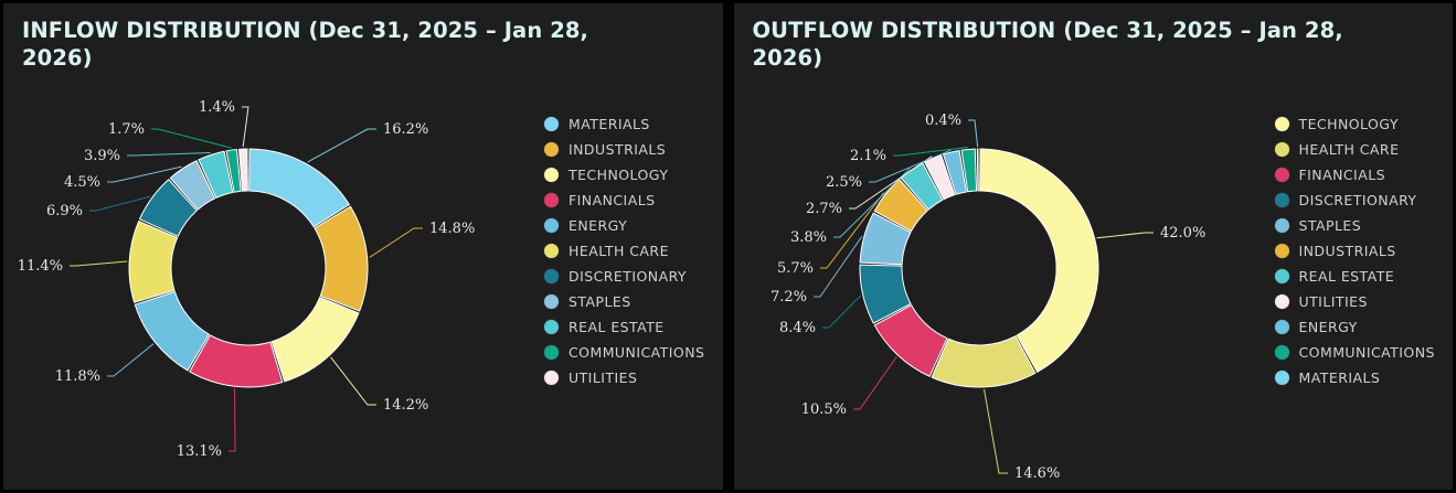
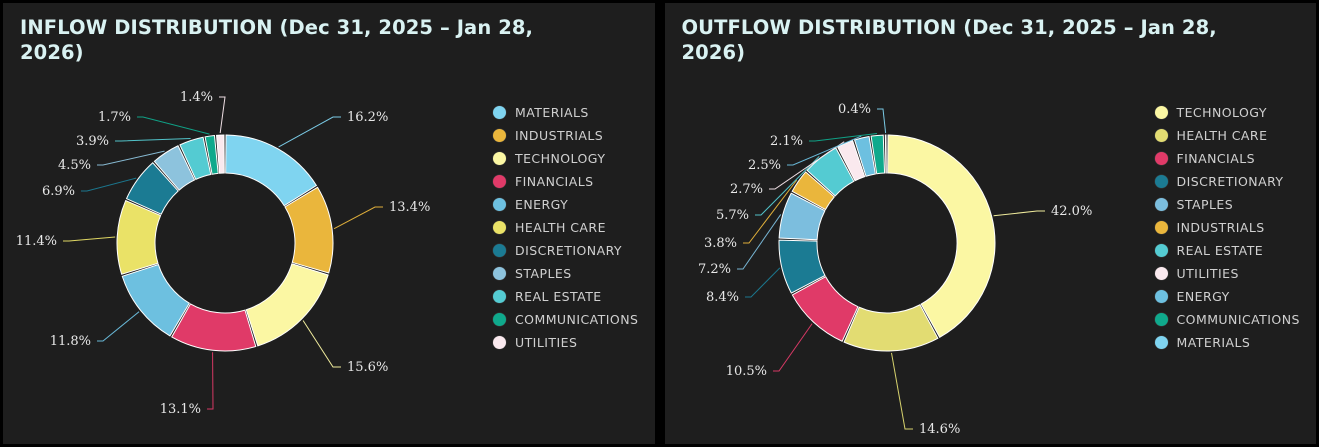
INFLOW DISTRIBUTION (Dec 31, 2025 – Jan 28, 2026)/INDUSTRIALS: 14.8% -> 13.4%
INFLOW DISTRIBUTION (Dec 31, 2025 – Jan 28, 2026)/TECHNOLOGY: 14.2% -> 15.6%
OUTFLOW DISTRIBUTION (Dec 31, 2025 – Jan 28, 2026)/INDUSTRIALS: 5.7% -> 3.8%
OUTFLOW DISTRIBUTION (Dec 31, 2025 – Jan 28, 2026)/REAL ESTATE: 3.8% -> 5.7%
